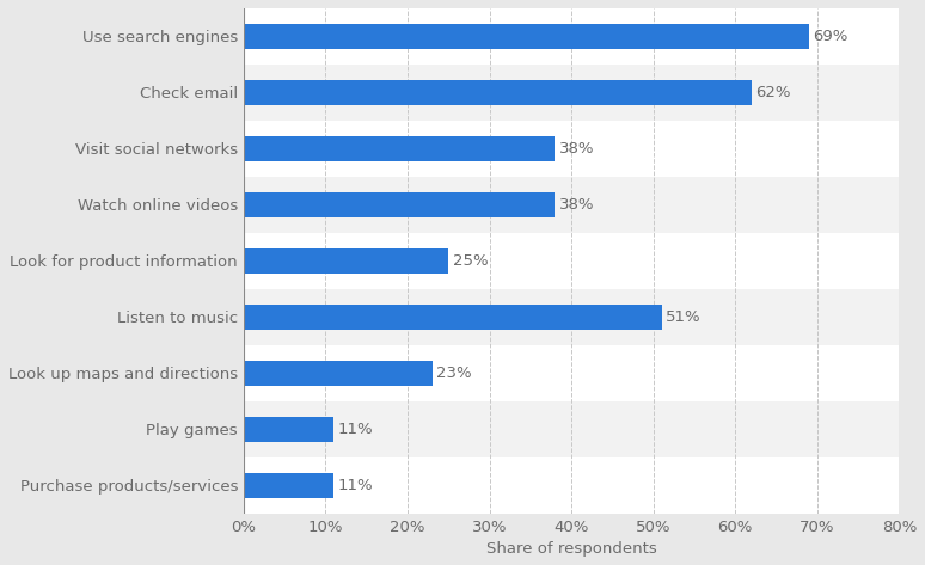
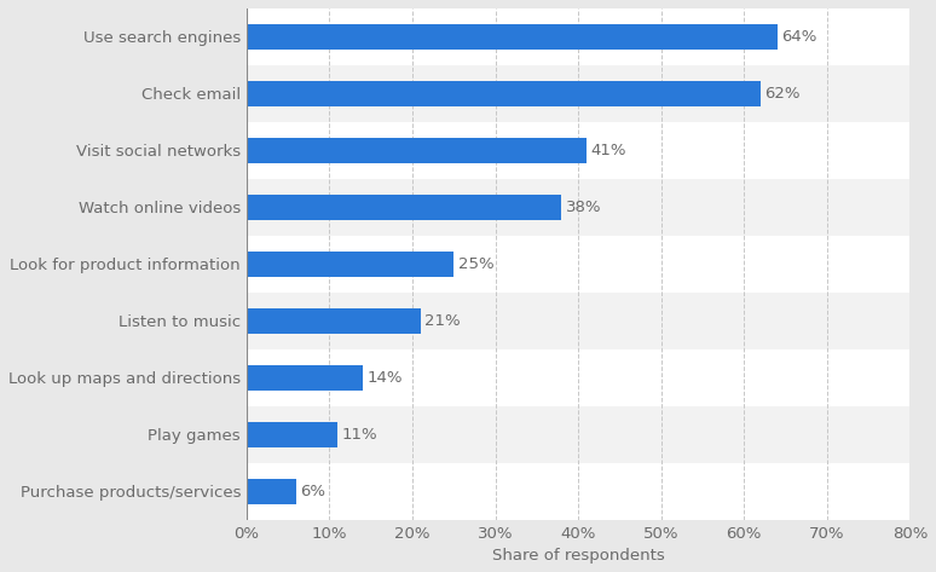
Use search engines: 69% -> 64%
Visit social networks: 38% -> 41%
Listen to music: 51% -> 21%
Look up maps and directions: 23% -> 14%
Purchase products/services: 11% -> 6%
